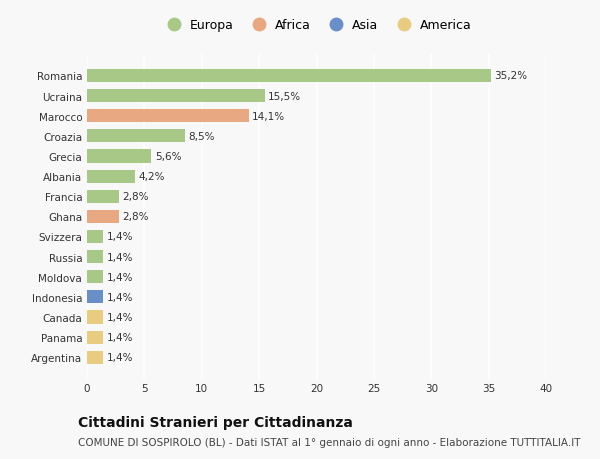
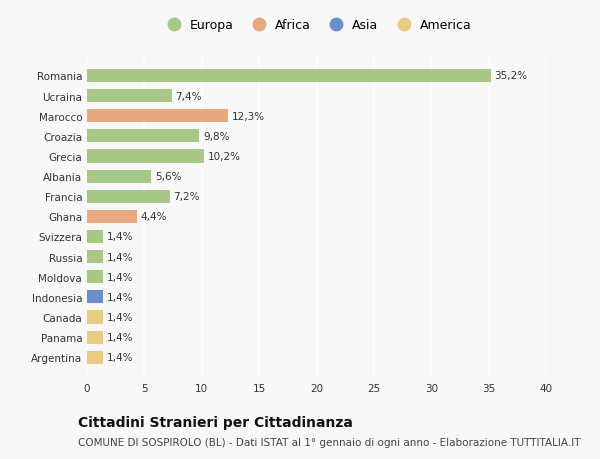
Ucraina: 15,5% -> 7,4%
Marocco: 14,1% -> 12,3%
Croazia: 8,5% -> 9,8%
Grecia: 5,6% -> 10,2%
Albania: 4,2% -> 5,6%
Francia: 2,8% -> 7,2%
Ghana: 2,8% -> 4,4%
